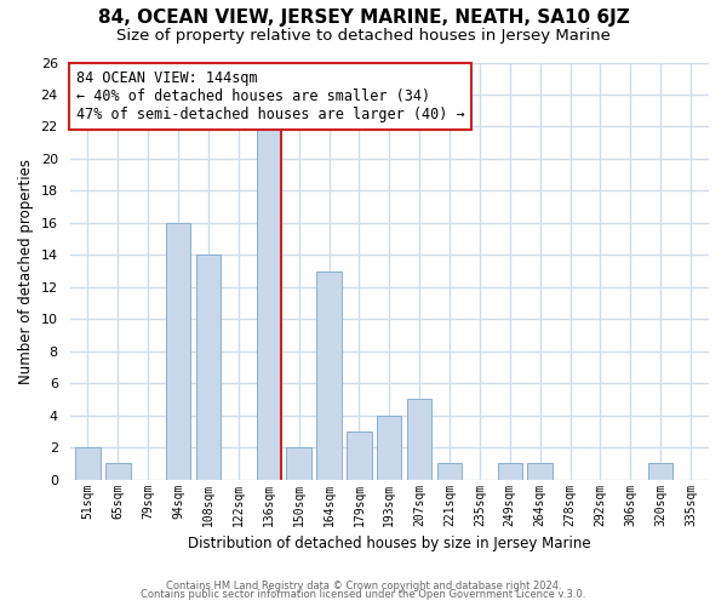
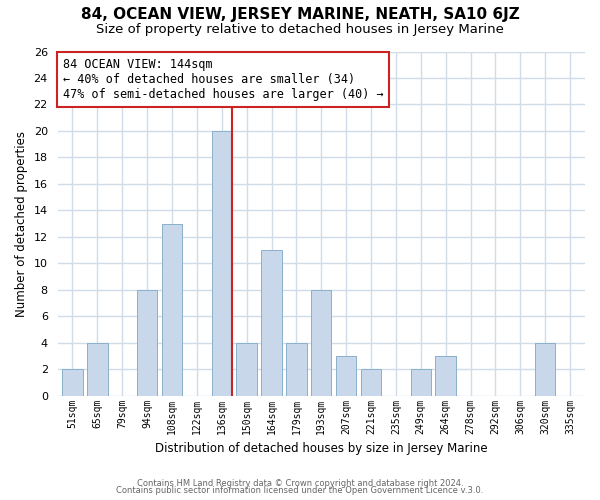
65sqm: 1 -> 4
94sqm: 16 -> 8
108sqm: 14 -> 13
136sqm: 22 -> 20
150sqm: 2 -> 4
164sqm: 13 -> 11
179sqm: 3 -> 4
193sqm: 4 -> 8
207sqm: 5 -> 3
221sqm: 1 -> 2
249sqm: 1 -> 2
264sqm: 1 -> 3
320sqm: 1 -> 4
